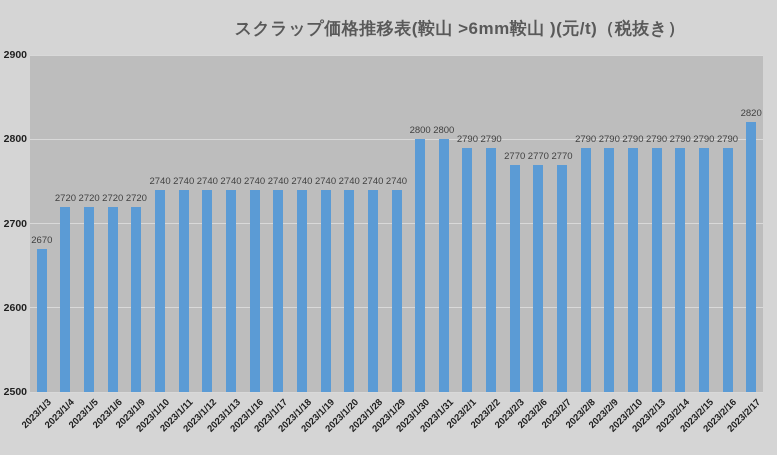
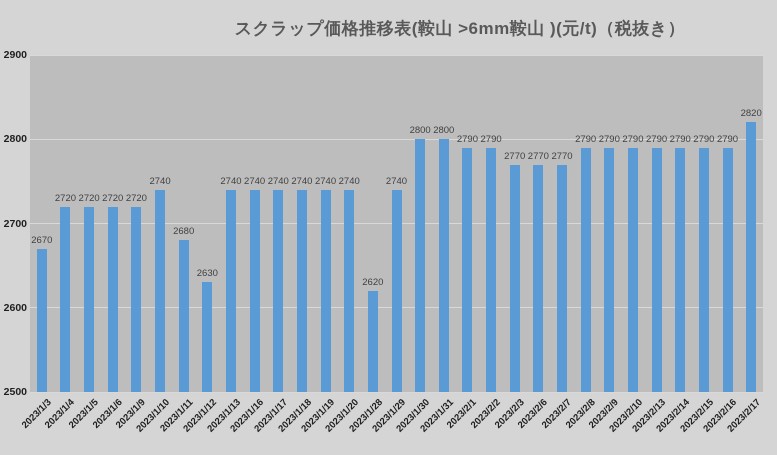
2023/1/11: 2740 -> 2680
2023/1/12: 2740 -> 2630
2023/1/28: 2740 -> 2620
